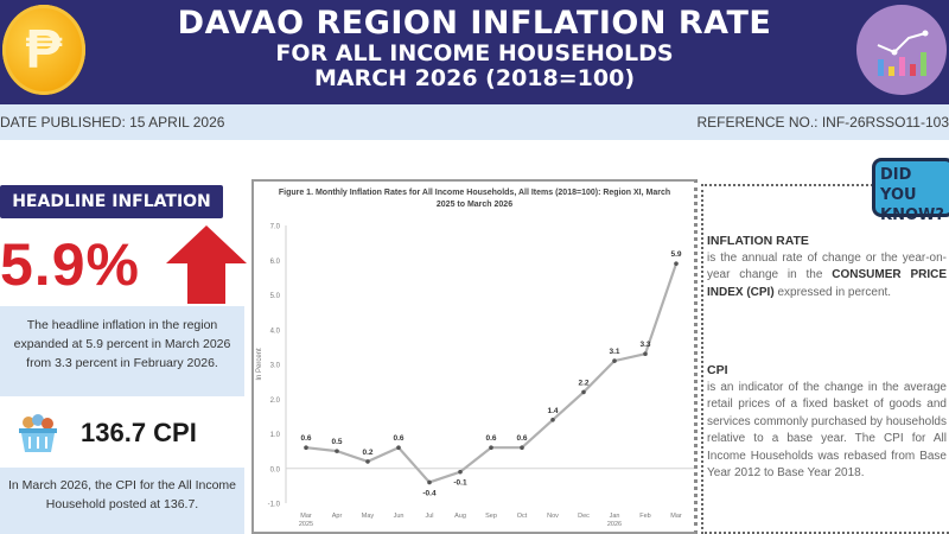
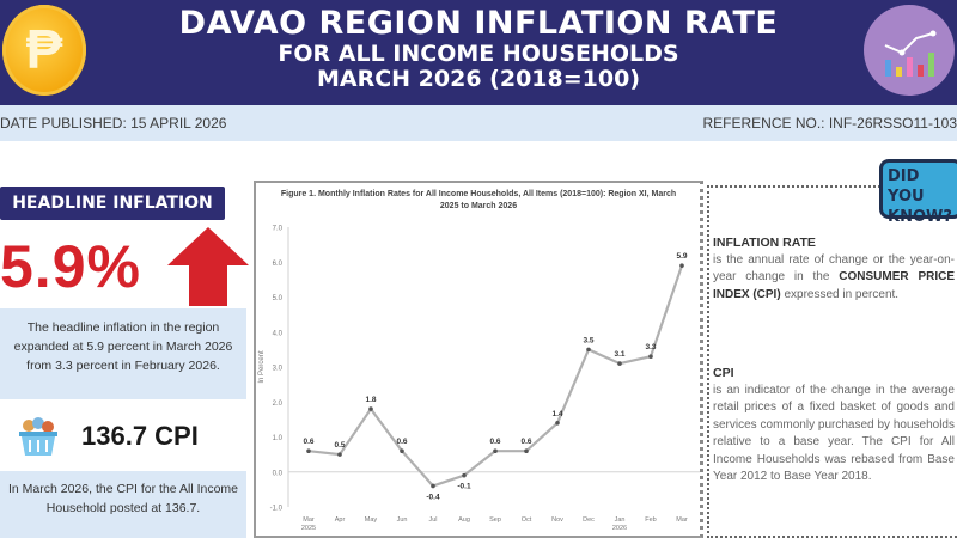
May: 0.2 -> 1.8
Dec: 2.2 -> 3.5
